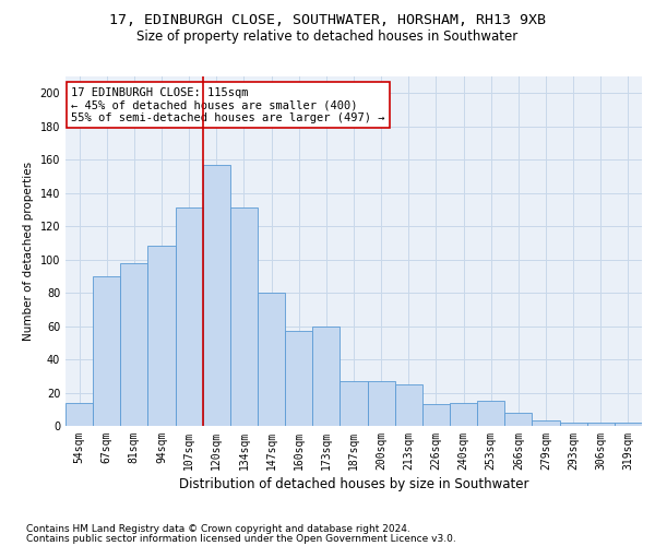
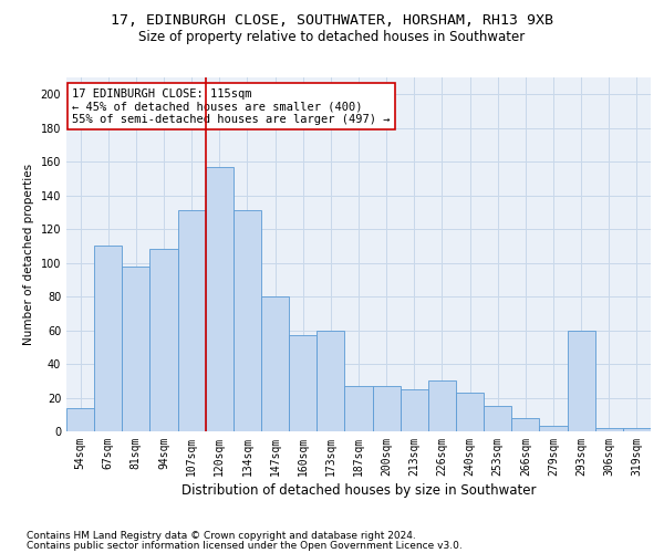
67sqm: 90 -> 110
226sqm: 13 -> 30
240sqm: 14 -> 23
293sqm: 2 -> 60
